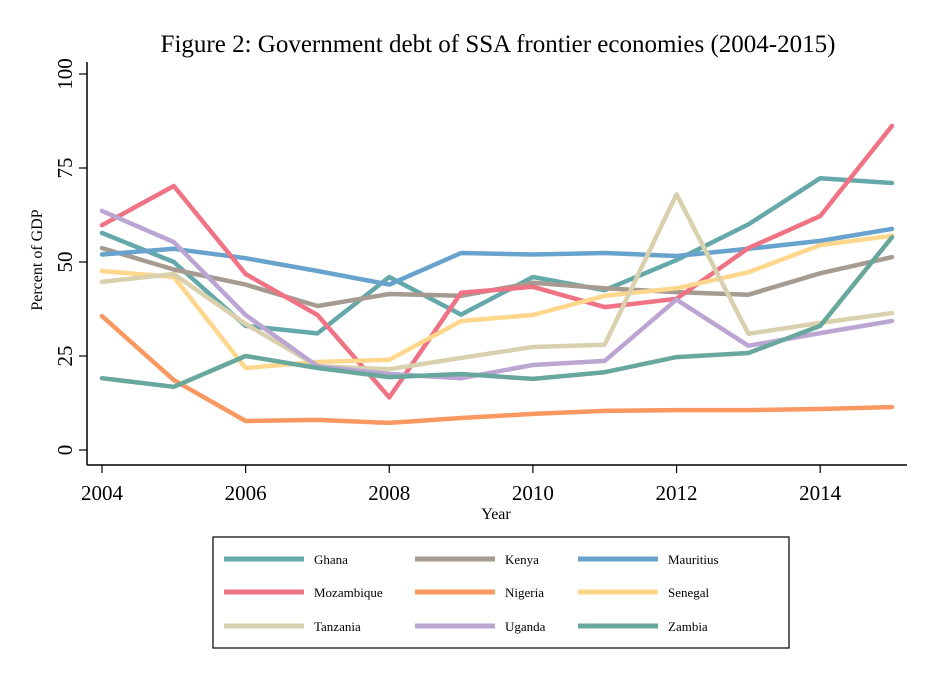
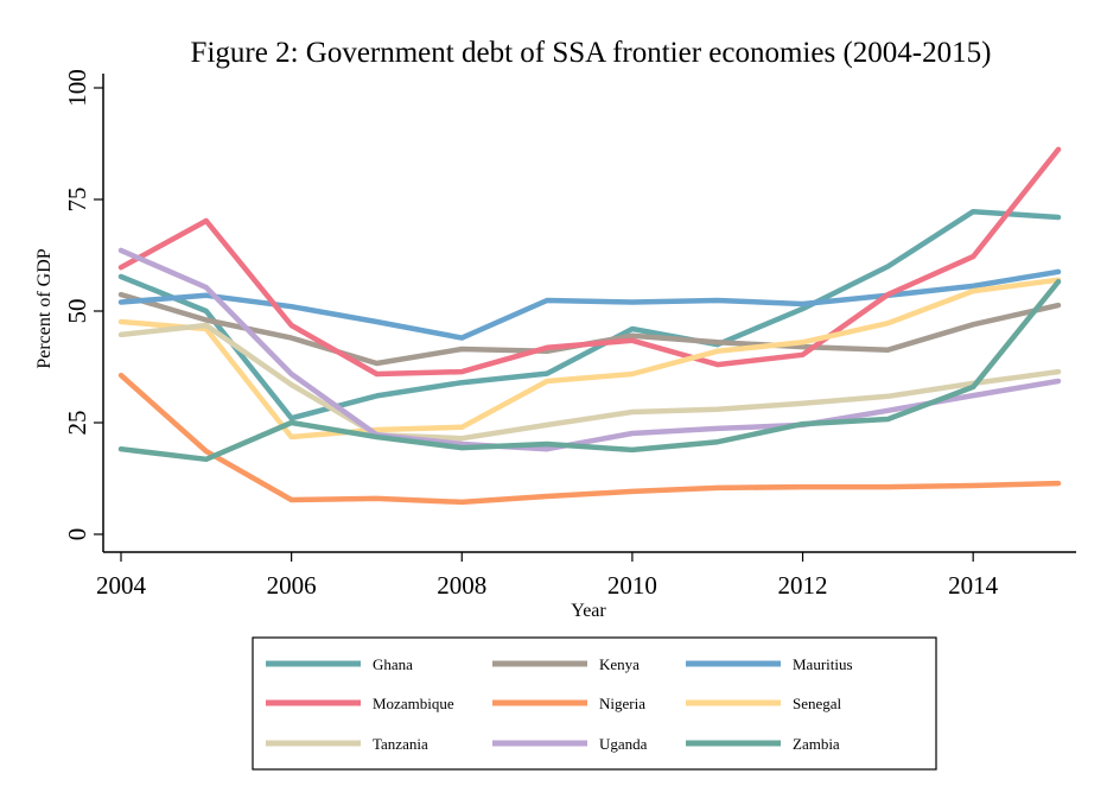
Ghana/2006: 33 -> 26
Ghana/2008: 46 -> 34
Mozambique/2008: 14 -> 36
Tanzania/2012: 68 -> 29
Uganda/2012: 40 -> 24
